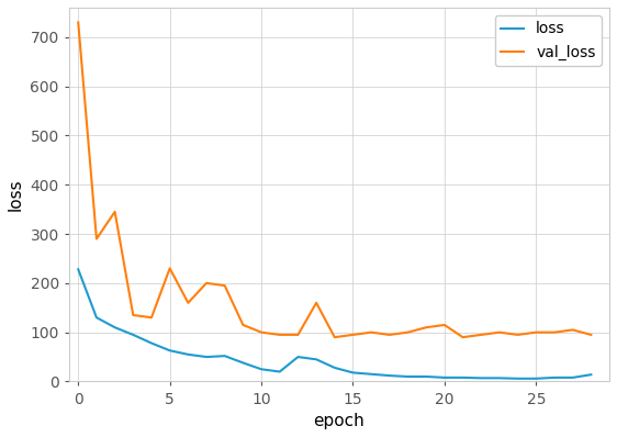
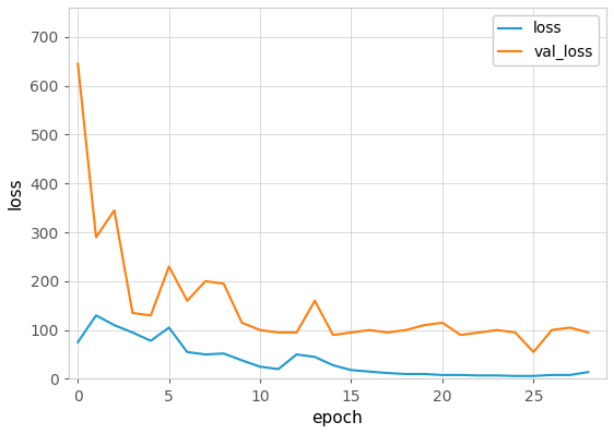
loss/0: 228 -> 75
val_loss/0: 730 -> 645
loss/5: 63 -> 105
val_loss/25: 100 -> 55
